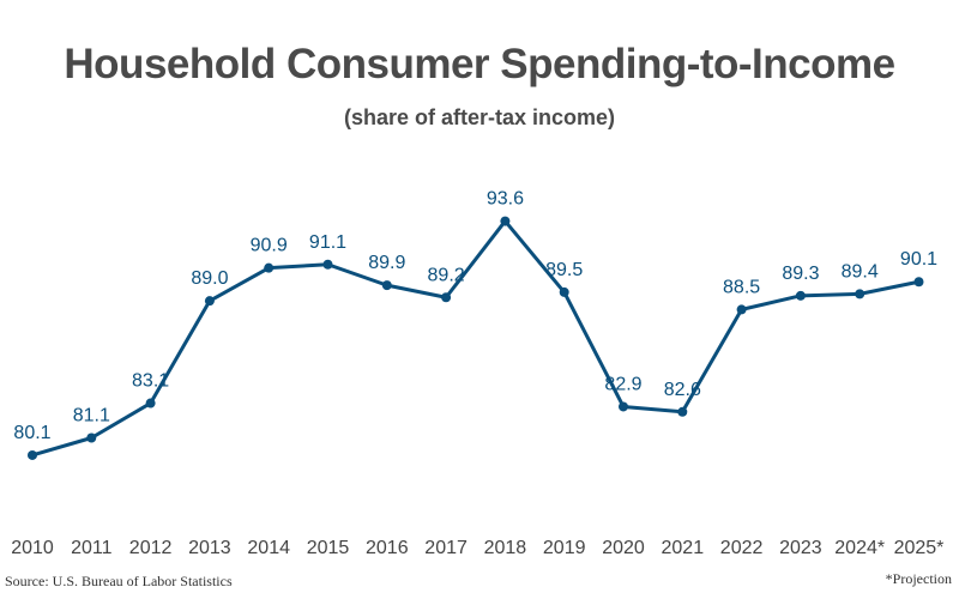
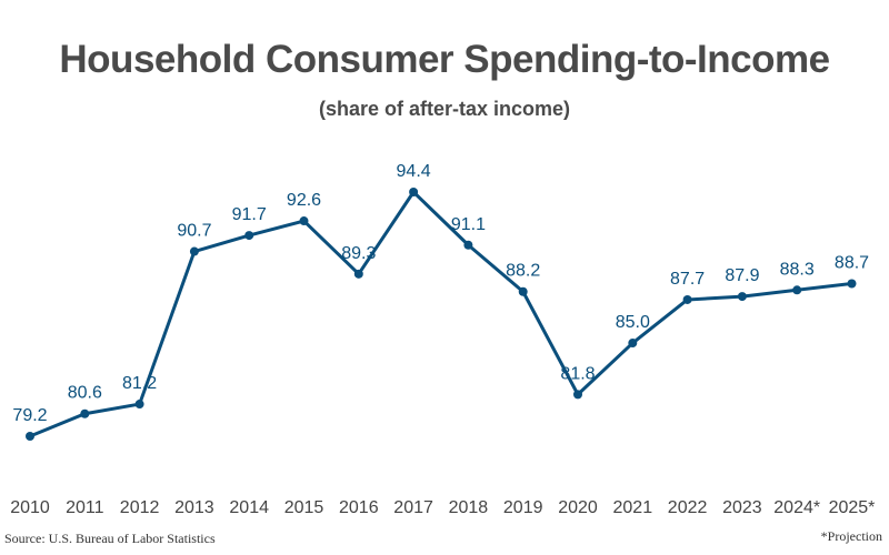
2010: 80.1 -> 79.2
2011: 81.1 -> 80.6
2012: 83.1 -> 81.2
2013: 89.0 -> 90.7
2014: 90.9 -> 91.7
2015: 91.1 -> 92.6
2016: 89.9 -> 89.3
2017: 89.2 -> 94.4
2018: 93.6 -> 91.1
2019: 89.5 -> 88.2
2020: 82.9 -> 81.8
2021: 82.6 -> 85.0
2022: 88.5 -> 87.7
2023: 89.3 -> 87.9
2024*: 89.4 -> 88.3
2025*: 90.1 -> 88.7
